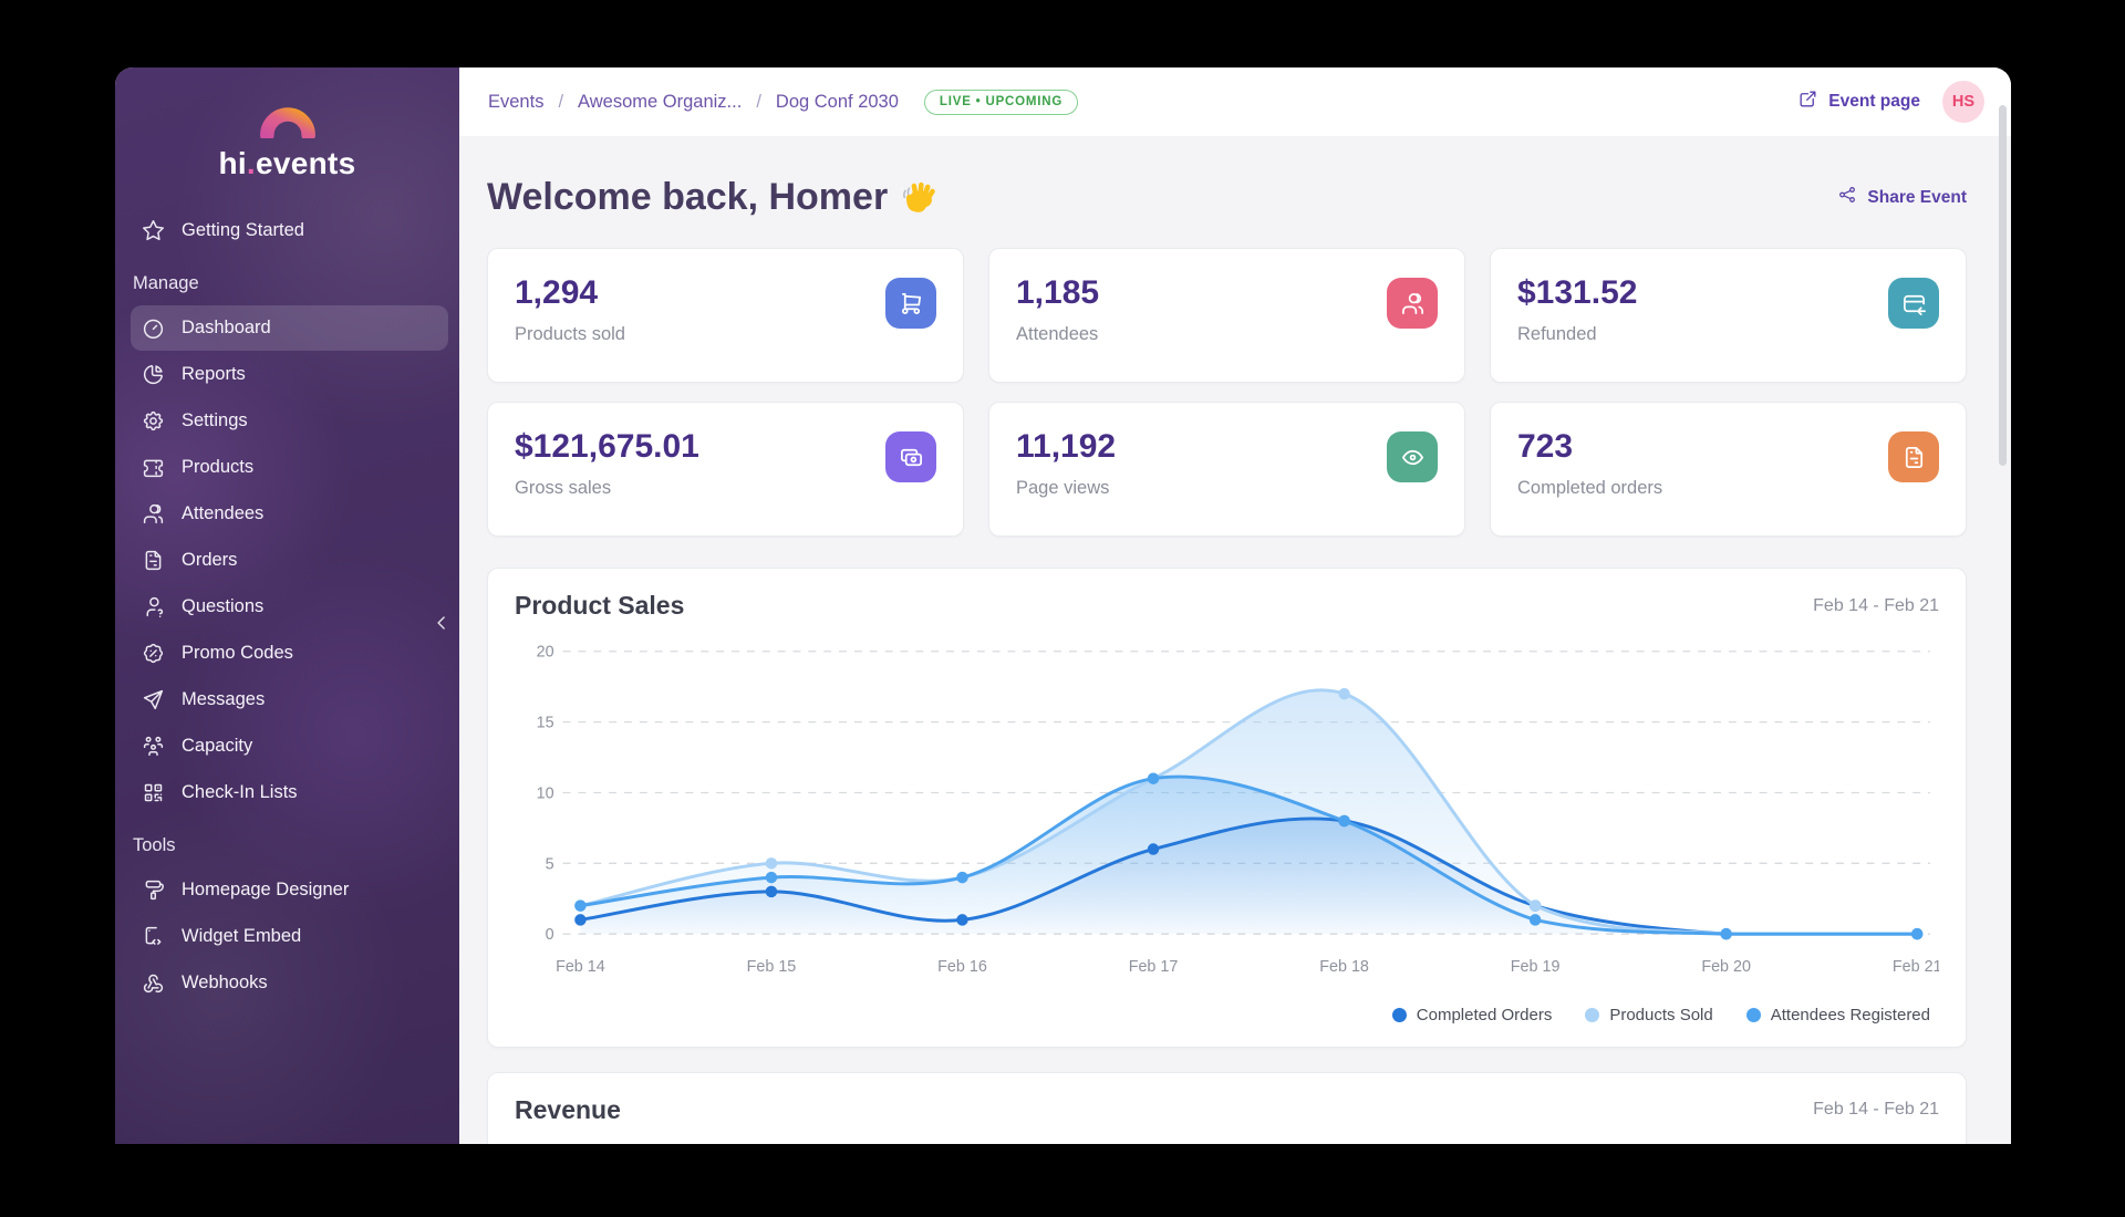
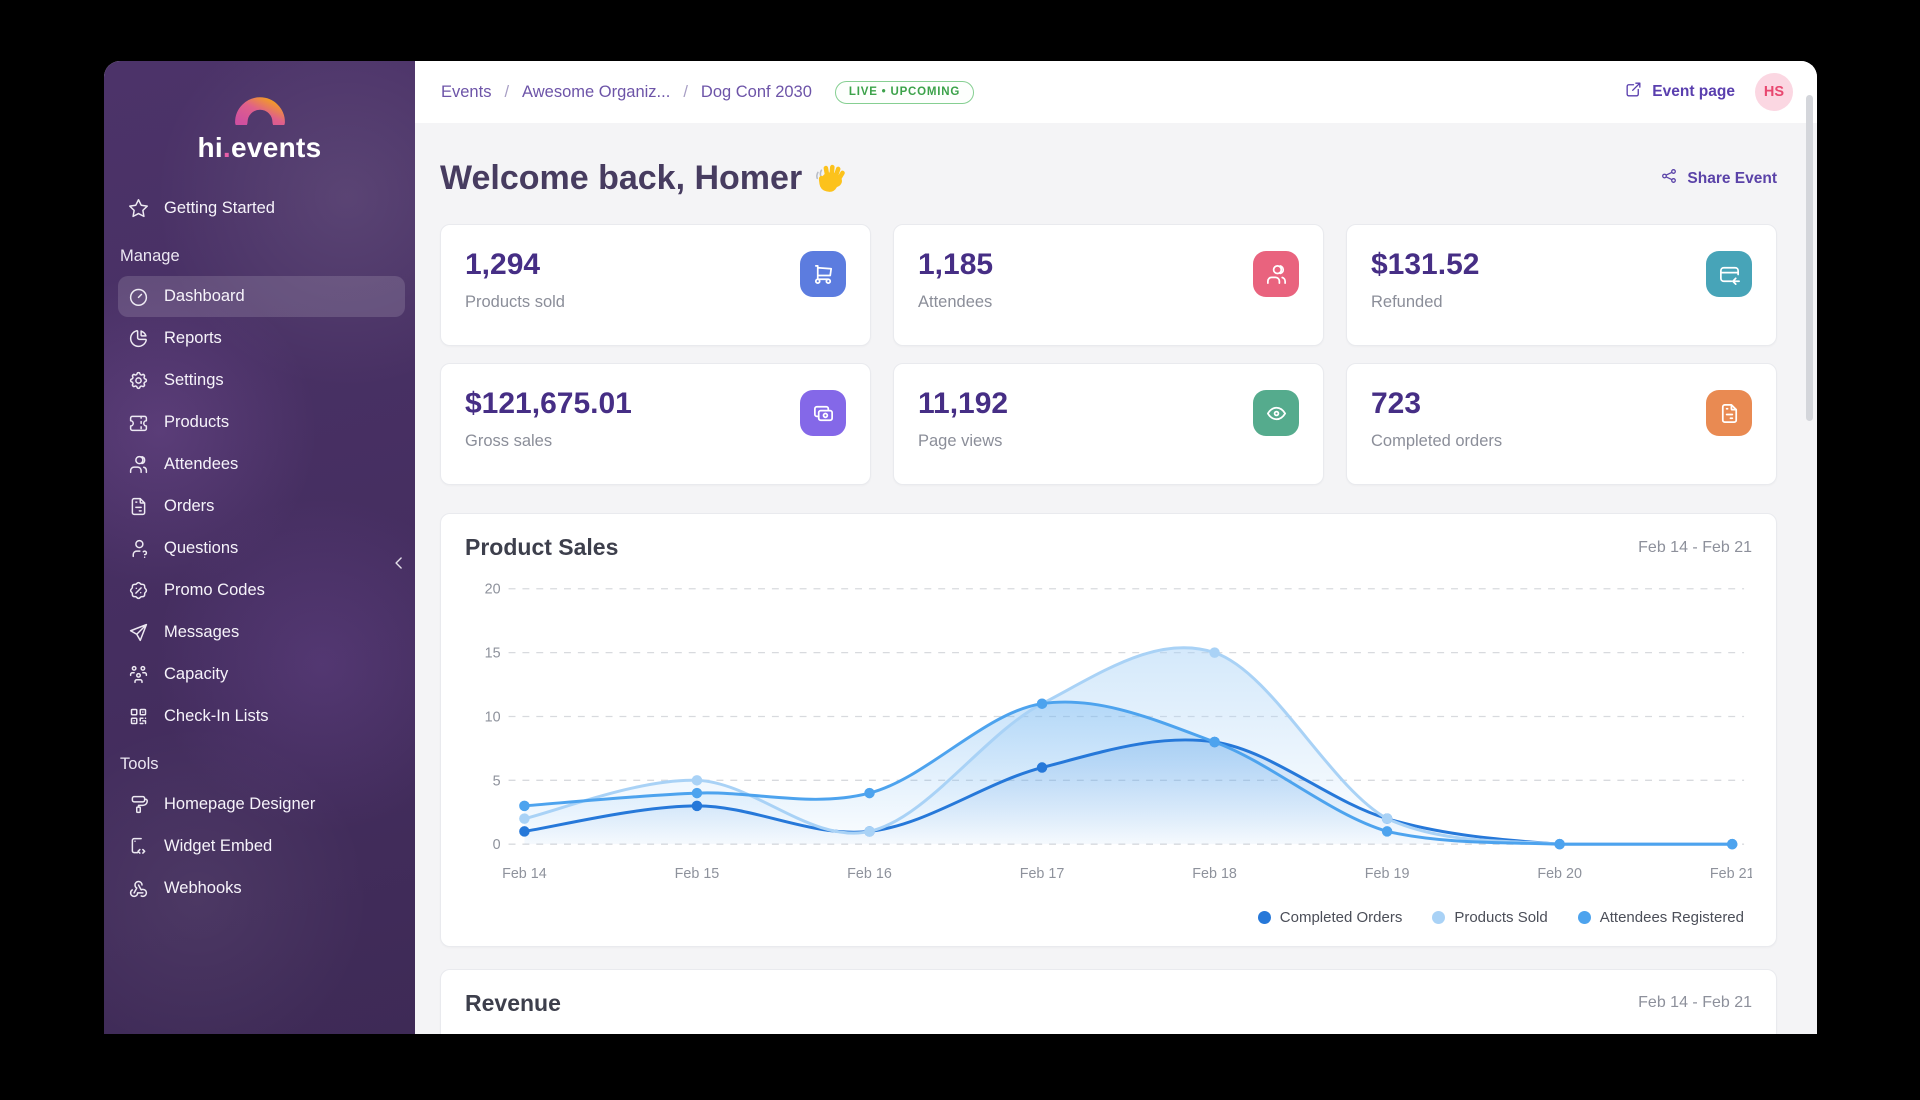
Attendees Registered/Feb 14: 2 -> 3
Products Sold/Feb 16: 4 -> 1
Products Sold/Feb 18: 17 -> 15
